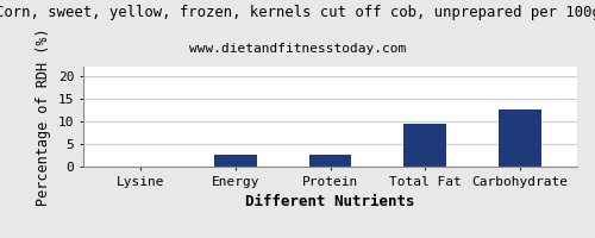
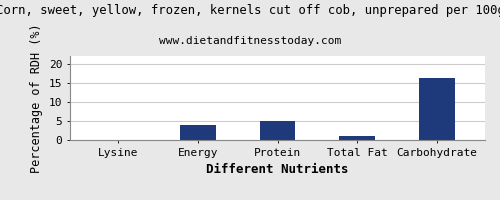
Energy: 2.5 -> 4.0
Protein: 2.5 -> 5.0
Total Fat: 9.5 -> 1.0
Carbohydrate: 12.5 -> 16.2
